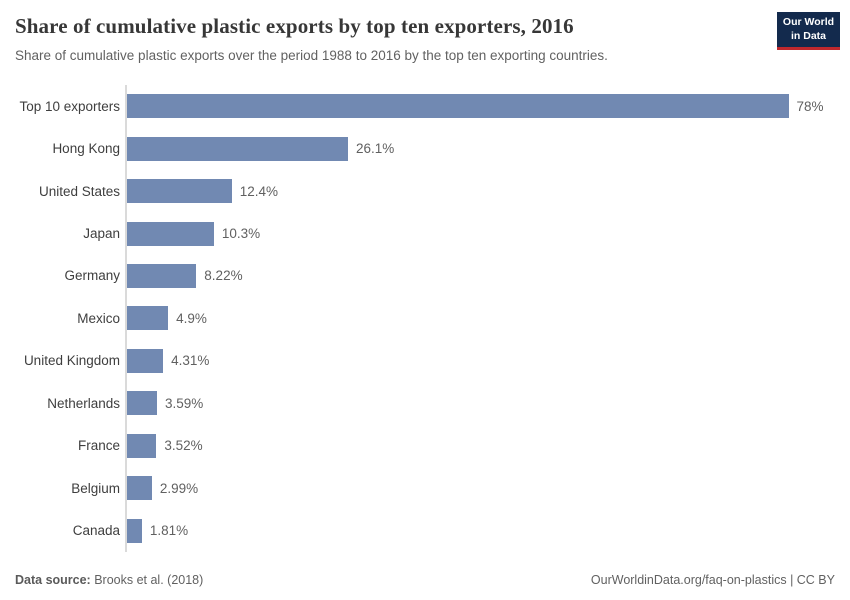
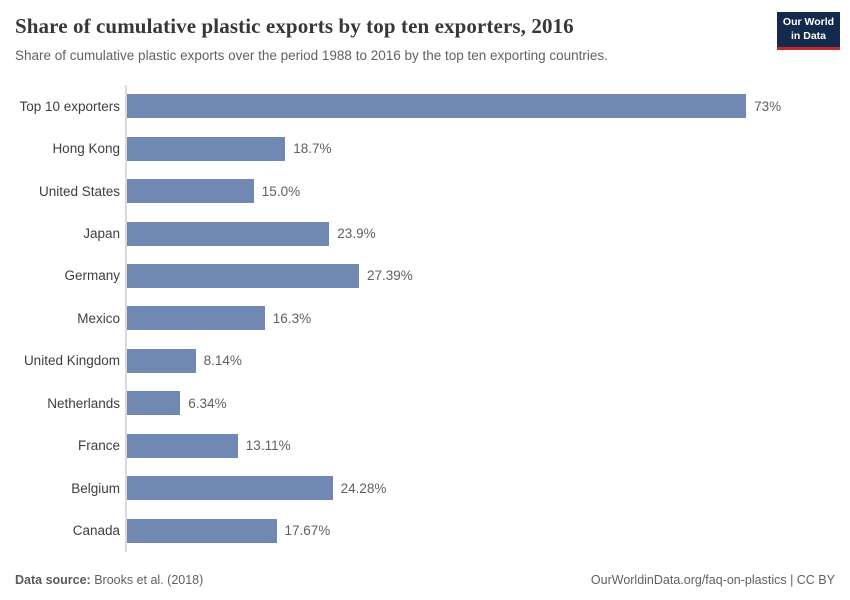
Top 10 exporters: 78% -> 73%
Hong Kong: 26.1% -> 18.7%
United States: 12.4% -> 15.0%
Japan: 10.3% -> 23.9%
Germany: 8.22% -> 27.39%
Mexico: 4.9% -> 16.3%
United Kingdom: 4.31% -> 8.14%
Netherlands: 3.59% -> 6.34%
France: 3.52% -> 13.11%
Belgium: 2.99% -> 24.28%
Canada: 1.81% -> 17.67%
